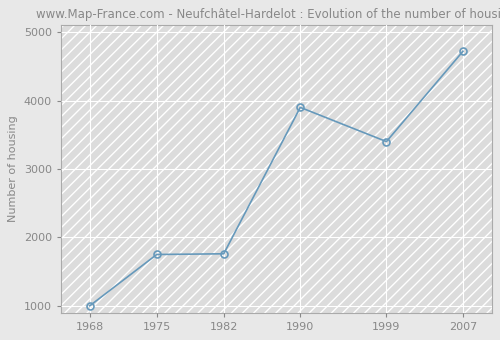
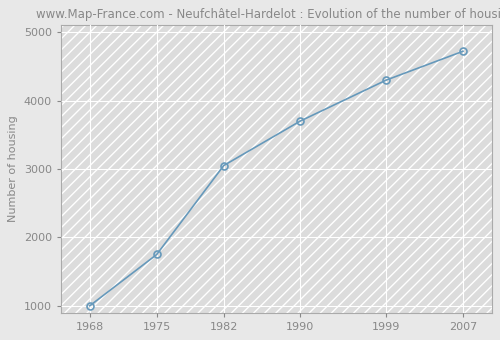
1982: 1760 -> 3050
1990: 3900 -> 3700
1999: 3400 -> 4300
